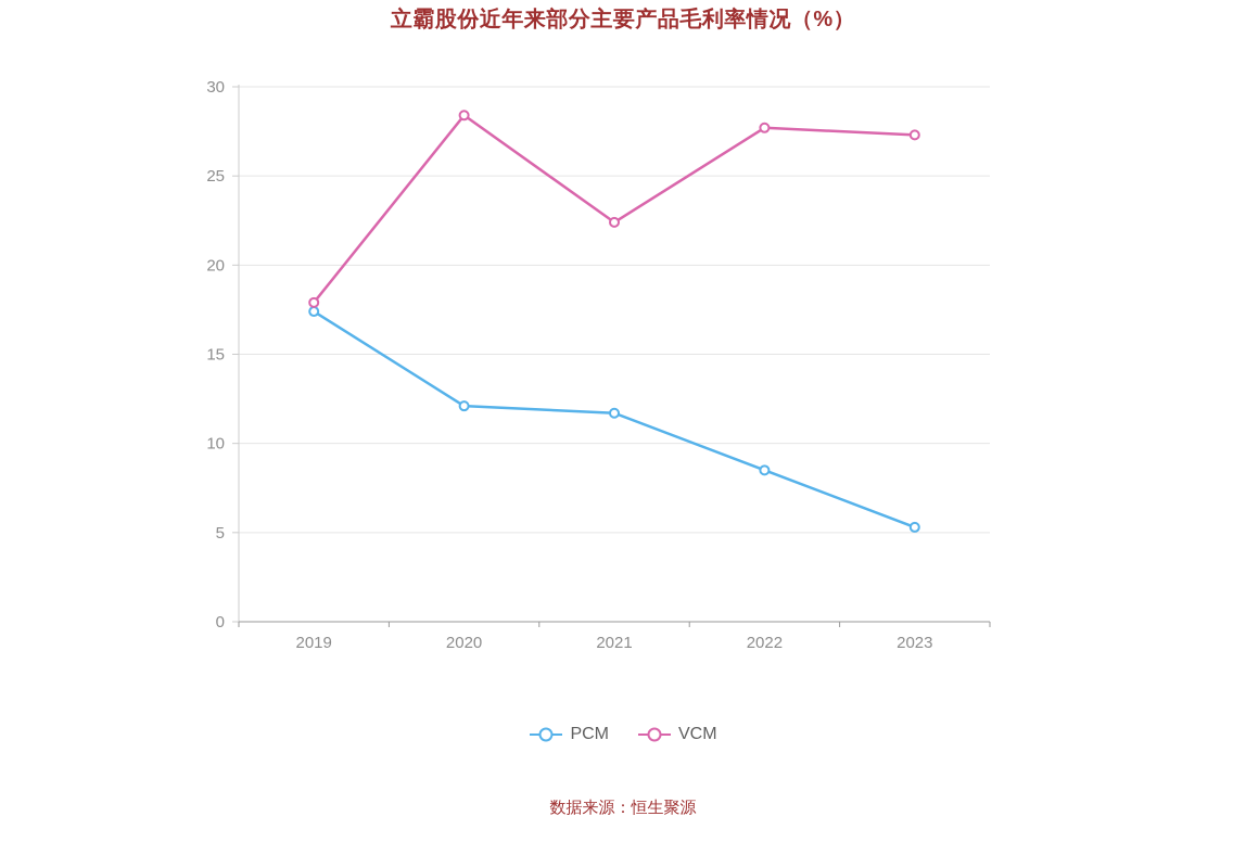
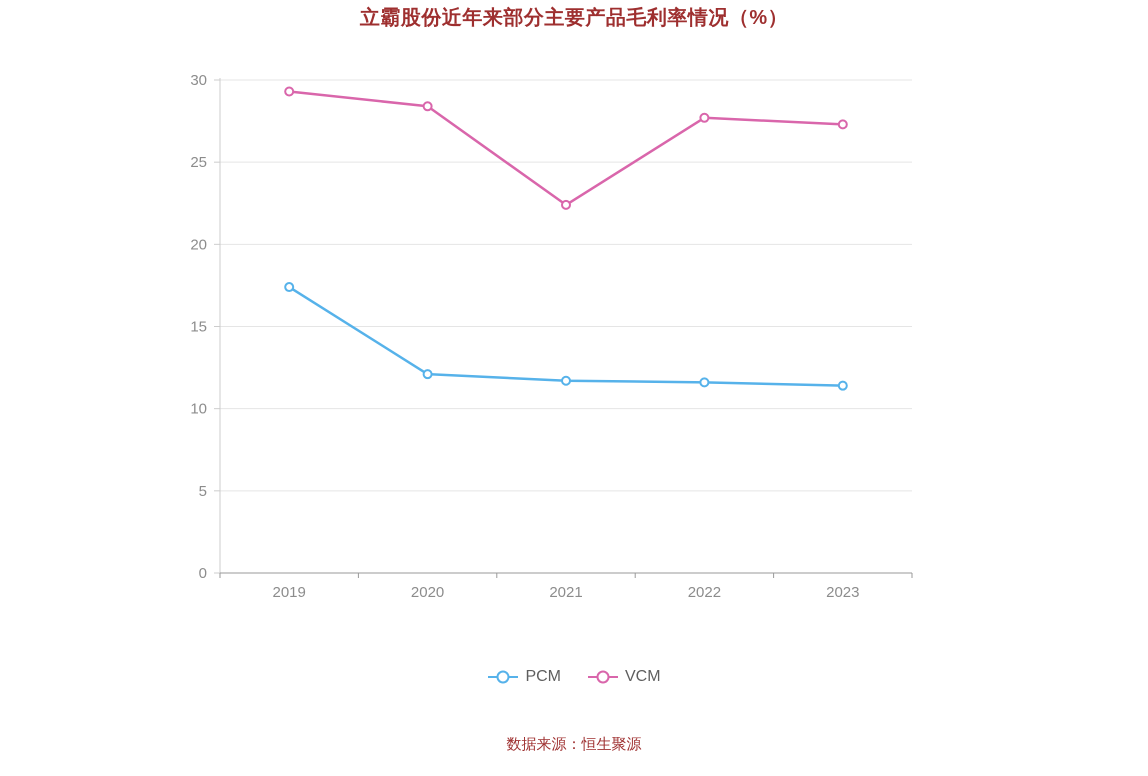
VCM/2019: 17.9 -> 29.3
PCM/2022: 8.5 -> 11.6
PCM/2023: 5.3 -> 11.4
